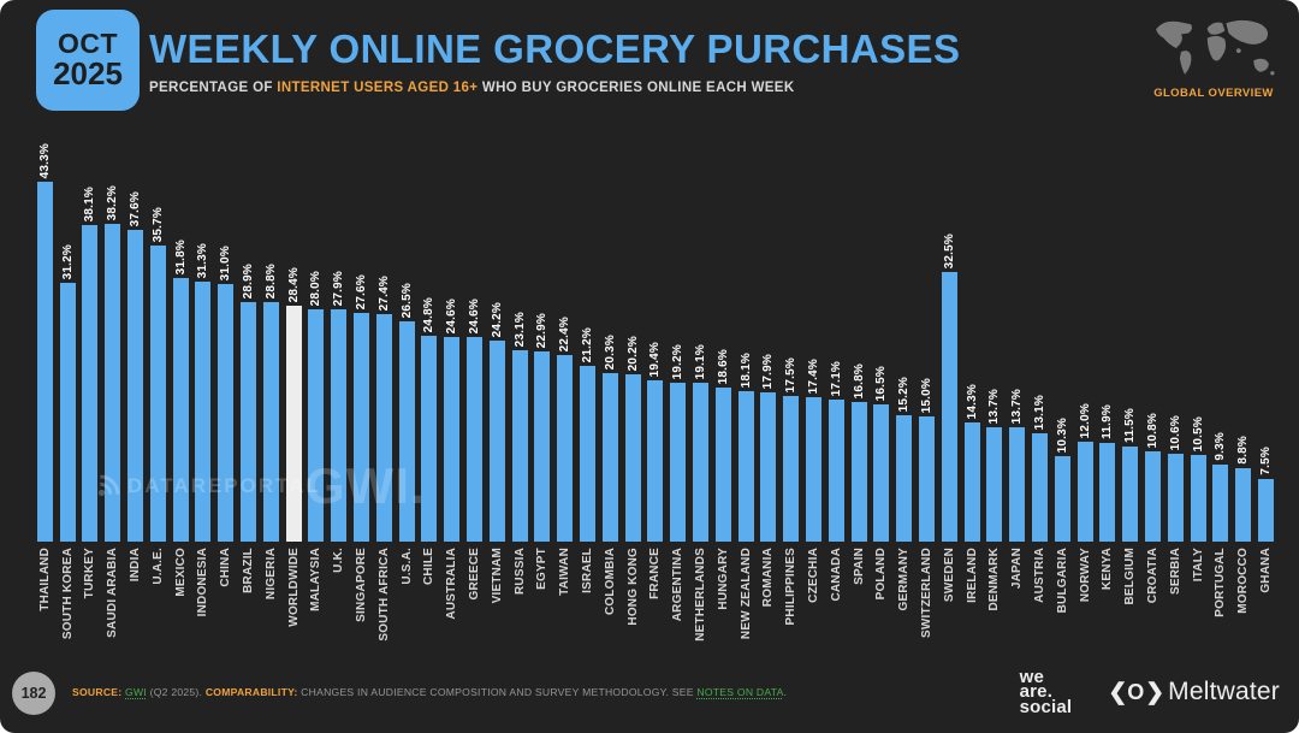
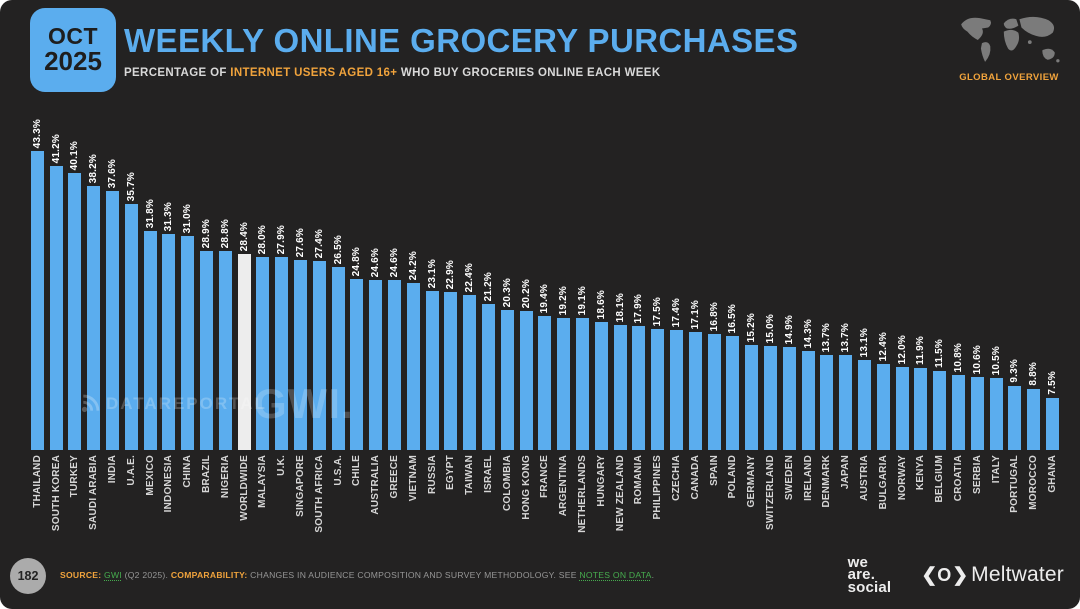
SOUTH KOREA: 31.2% -> 41.2%
TURKEY: 38.1% -> 40.1%
SWEDEN: 32.5% -> 14.9%
BULGARIA: 10.3% -> 12.4%
